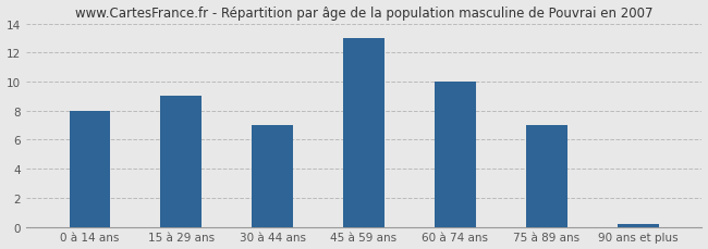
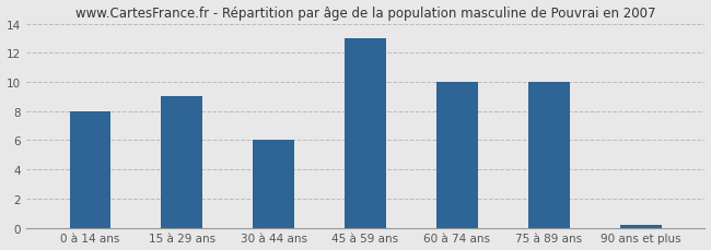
30 à 44 ans: 7.0 -> 6.0
75 à 89 ans: 7.0 -> 10.0
